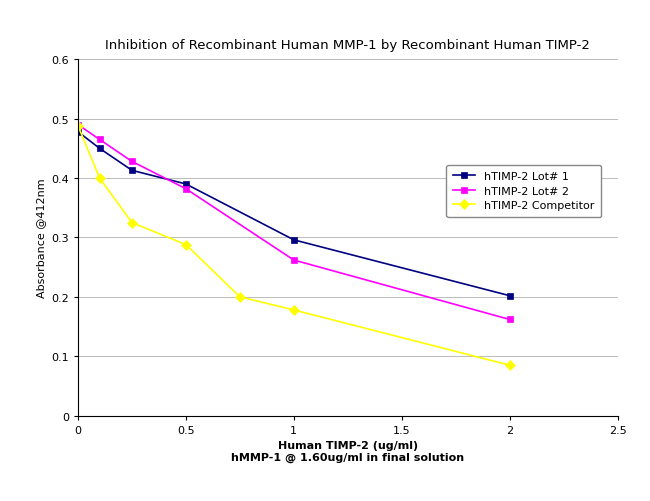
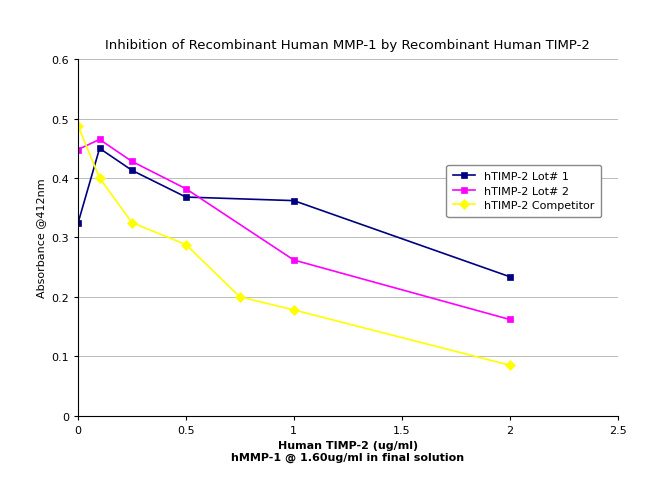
hTIMP-2 Lot# 1/0: 0.478 -> 0.324
hTIMP-2 Lot# 2/0: 0.490 -> 0.448
hTIMP-2 Lot# 1/0.5: 0.390 -> 0.368
hTIMP-2 Lot# 1/1: 0.296 -> 0.362
hTIMP-2 Lot# 1/2: 0.202 -> 0.234
